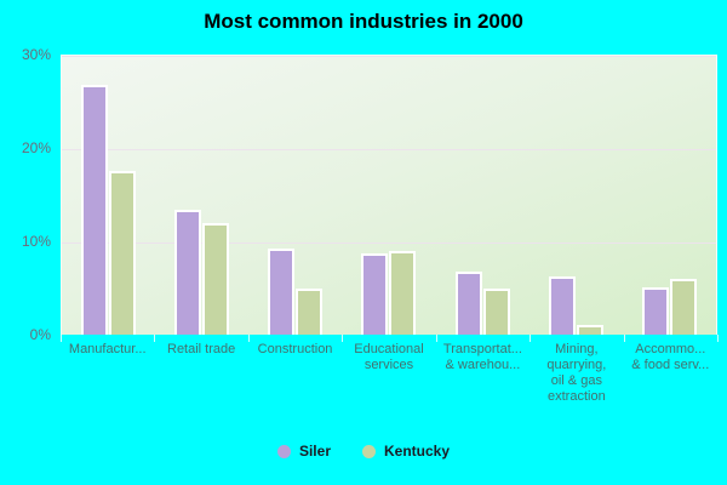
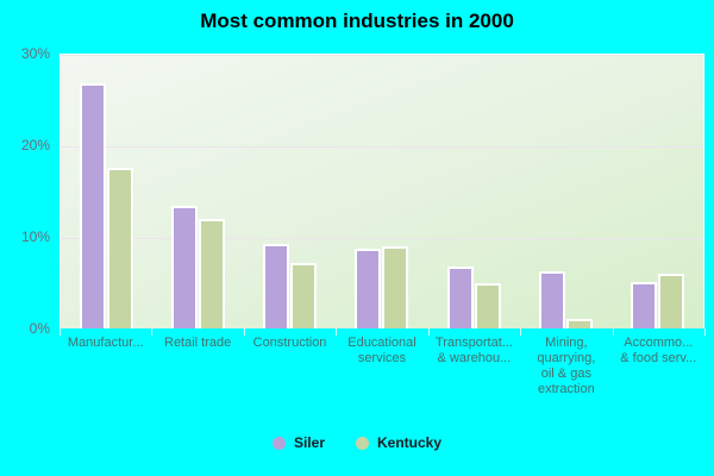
Kentucky/Construction: 5% -> 7%
